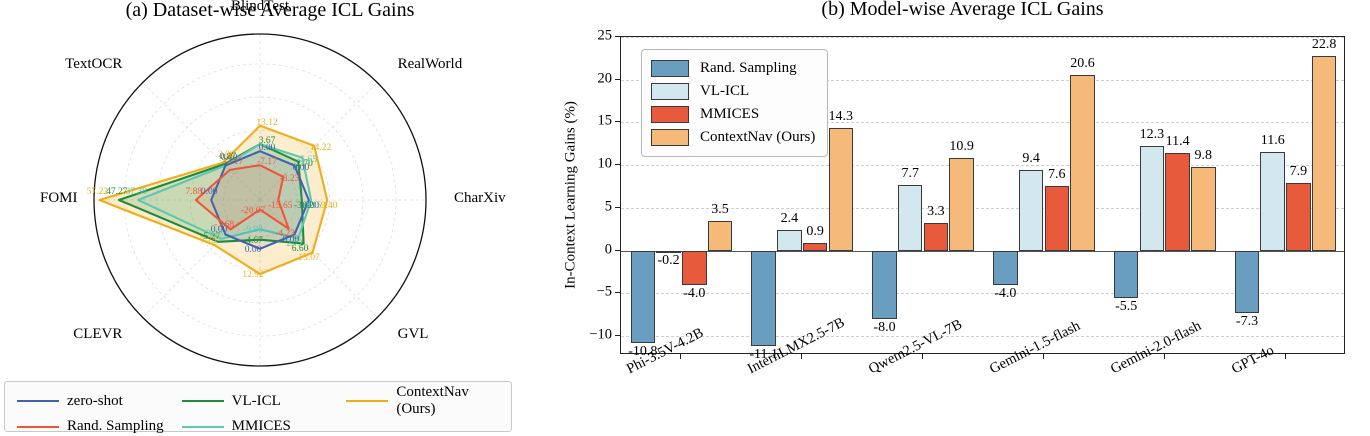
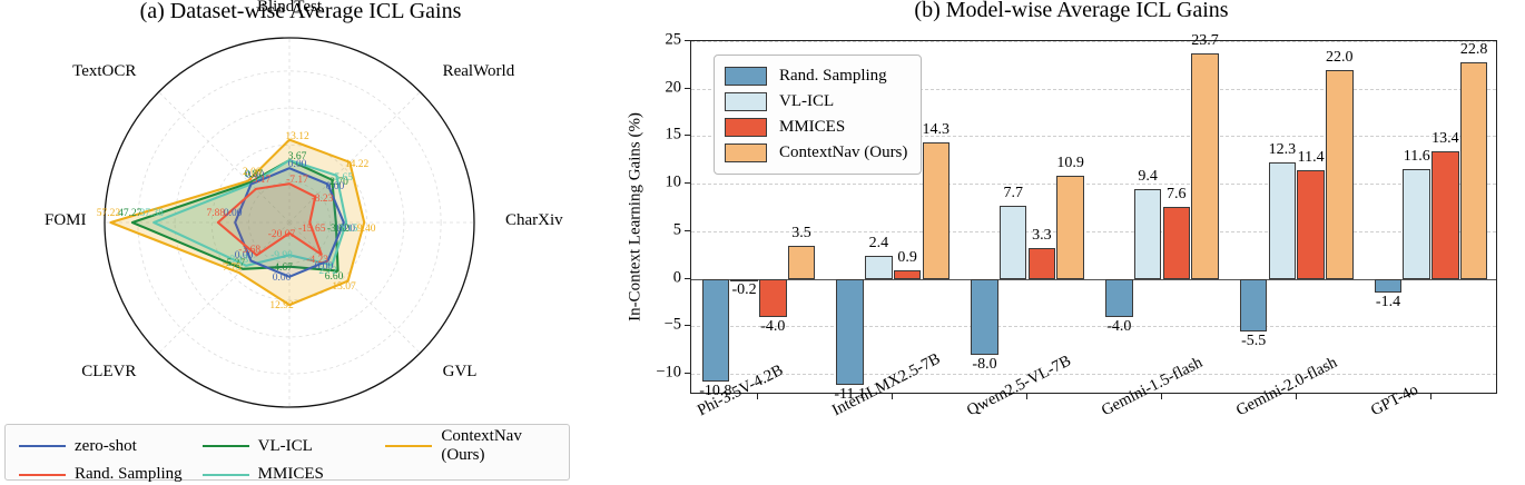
(b) Model-wise Average ICL Gains/ContextNav (Ours)/Gemini-1.5-flash: 20.6 -> 23.7
(b) Model-wise Average ICL Gains/ContextNav (Ours)/Gemini-2.0-flash: 9.8 -> 22.0
(b) Model-wise Average ICL Gains/Rand. Sampling/GPT-4o: -7.3 -> -1.4
(b) Model-wise Average ICL Gains/MMICES/GPT-4o: 7.9 -> 13.4
